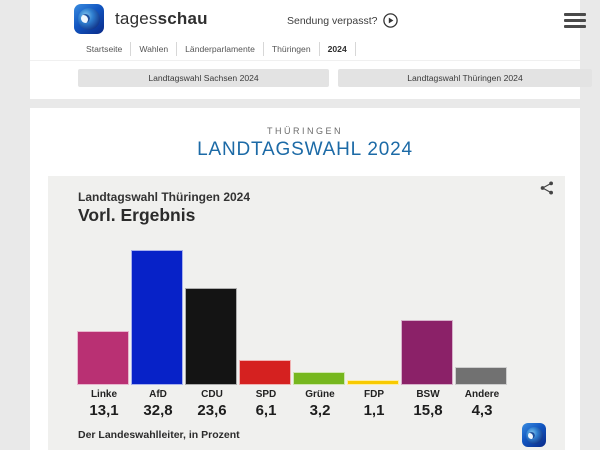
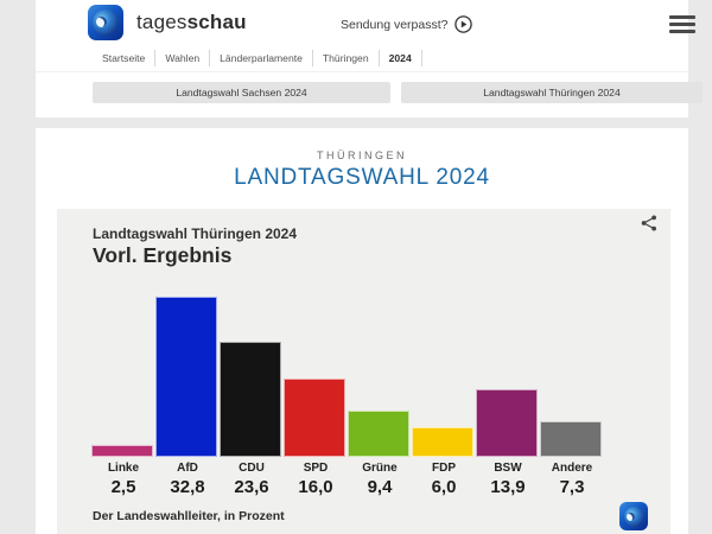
Linke: 13,1 -> 2,5
SPD: 6,1 -> 16,0
Grüne: 3,2 -> 9,4
FDP: 1,1 -> 6,0
BSW: 15,8 -> 13,9
Andere: 4,3 -> 7,3
